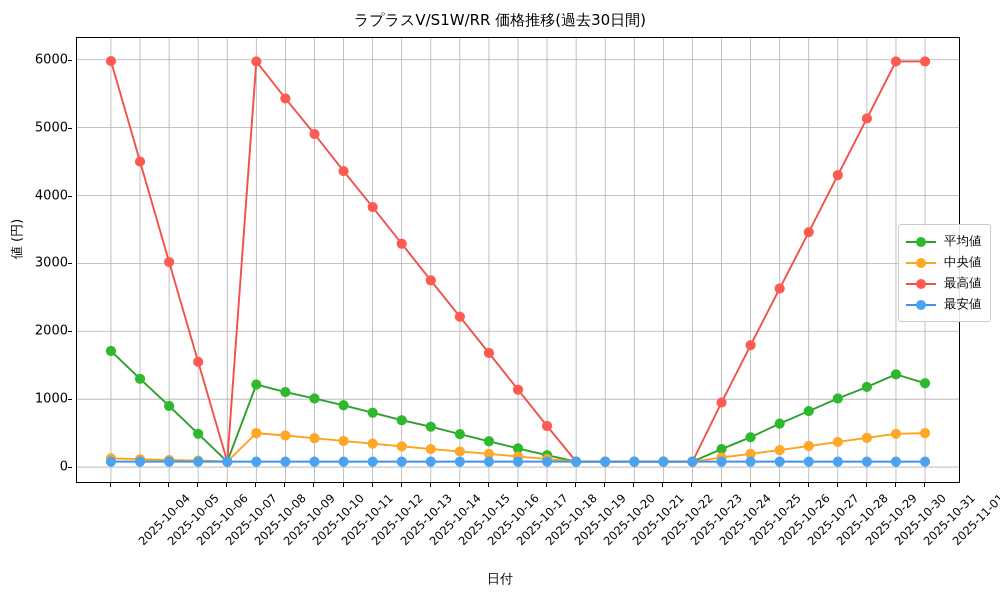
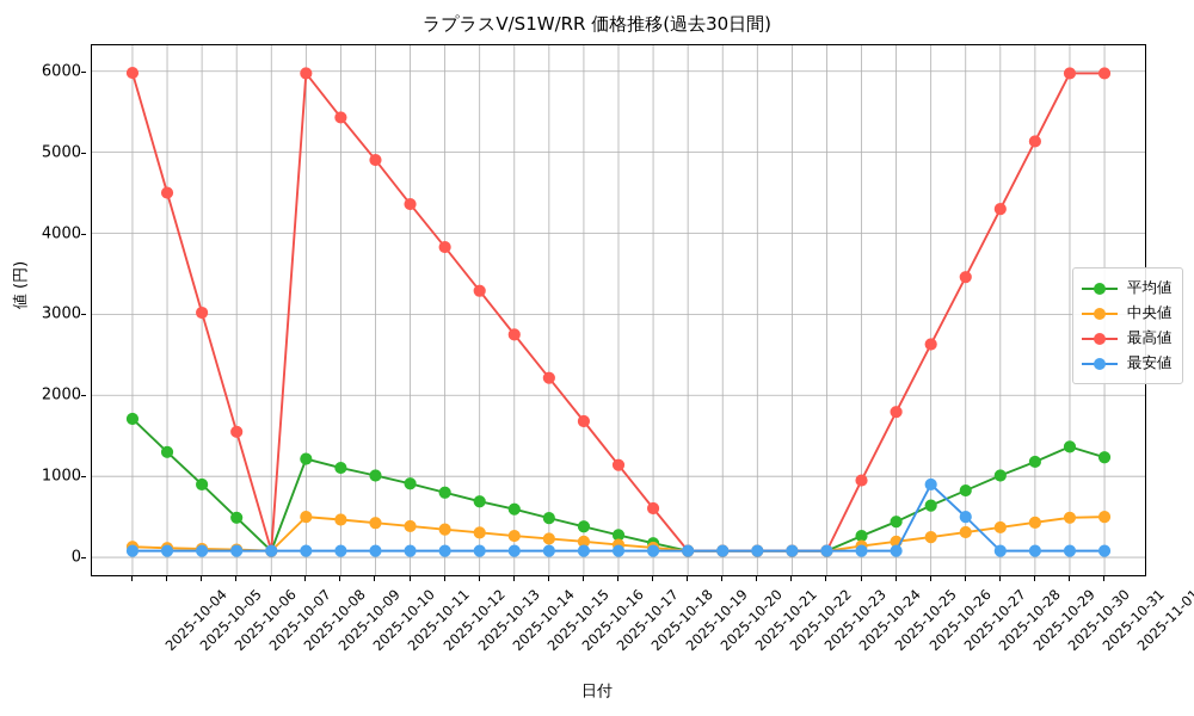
最安値/2025-10-27: 100 -> 900
最安値/2025-10-28: 100 -> 500
